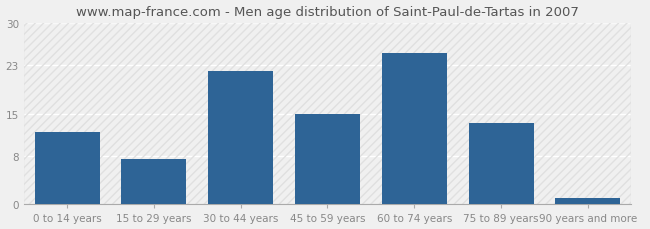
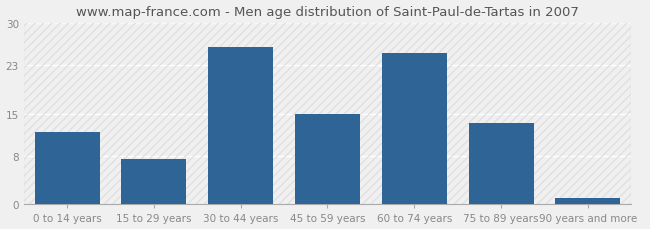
30 to 44 years: 22.0 -> 26.0
